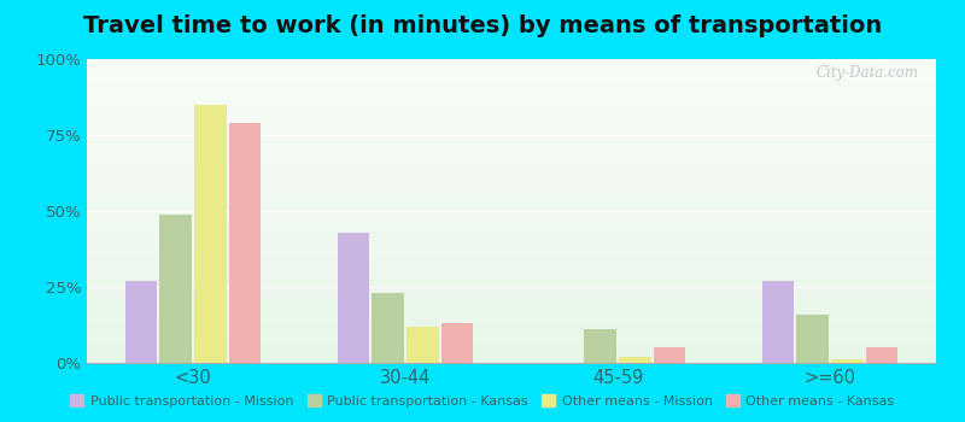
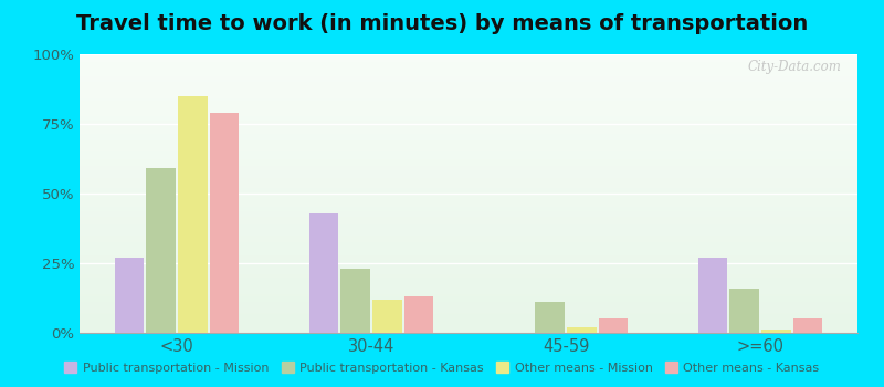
Public transportation - Kansas/<30: 49% -> 59%
